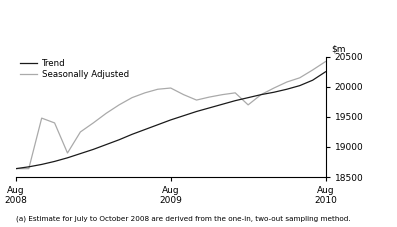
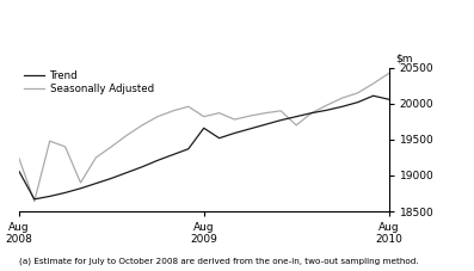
Trend/Aug 2008: 18640 -> 19060
Seasonally Adjusted/Aug 2008: 18640 -> 19240
Trend/Aug 2009: 19450 -> 19660
Seasonally Adjusted/Aug 2009: 19980 -> 19820
Trend/Aug 2010: 20250 -> 20060
